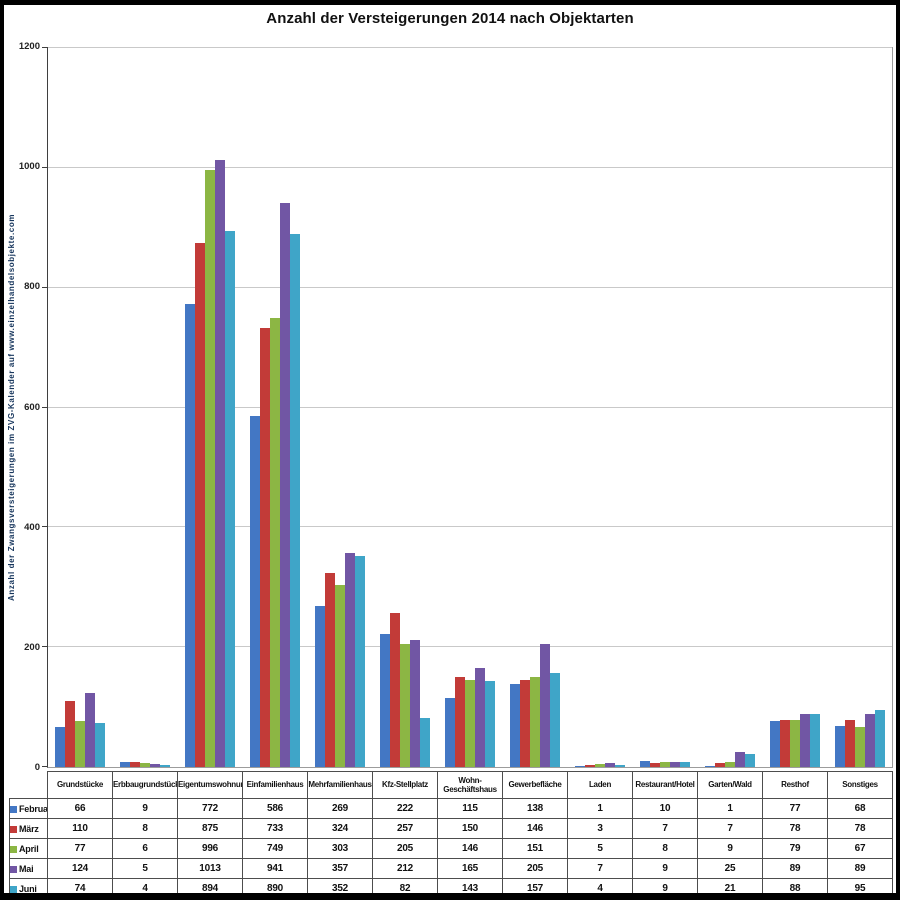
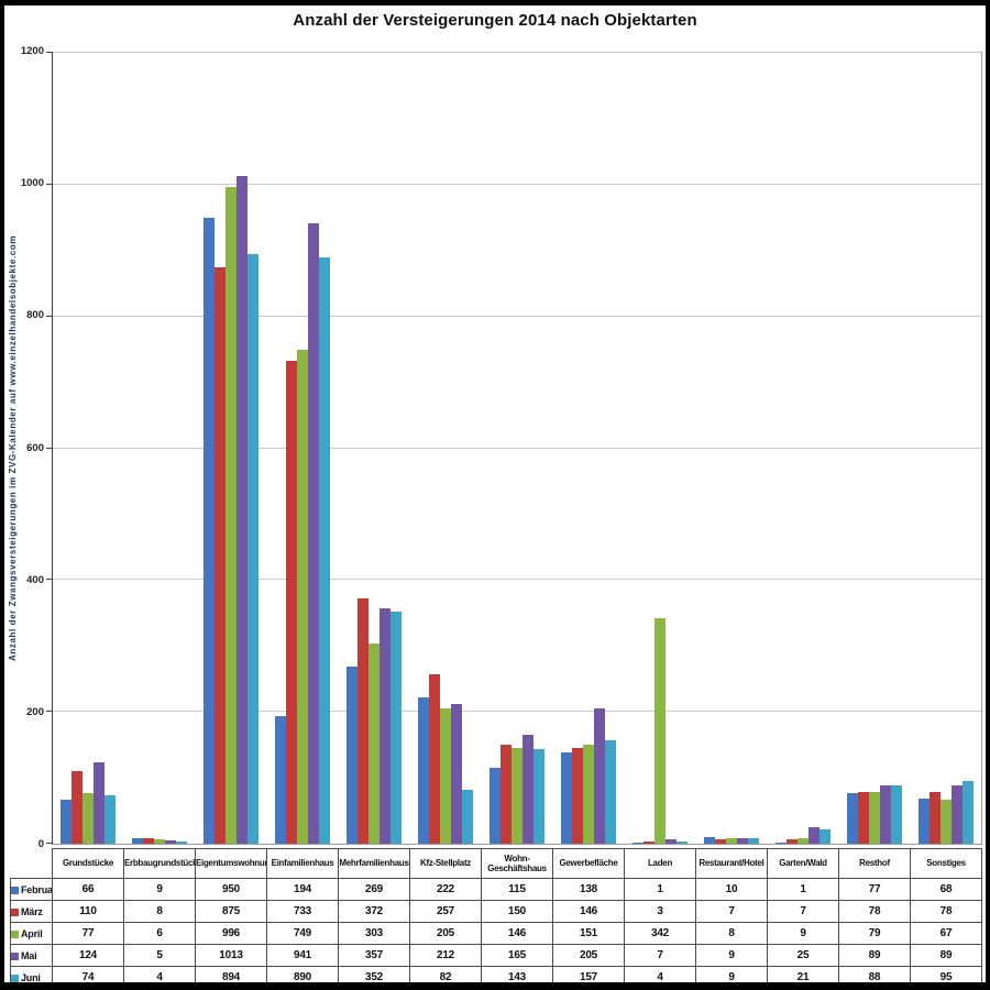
Februar/Eigentumswohnung: 772 -> 950
Februar/Einfamilienhaus: 586 -> 194
März/Mehrfamilienhaus: 324 -> 372
April/Laden: 5 -> 342
